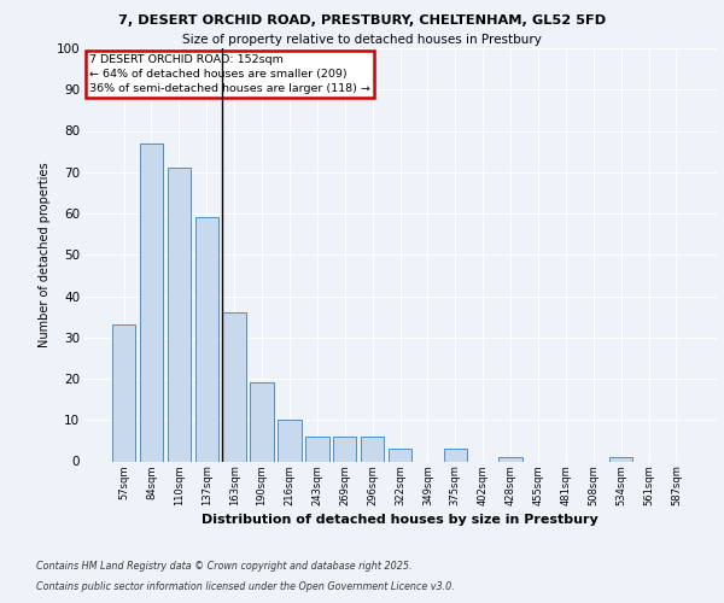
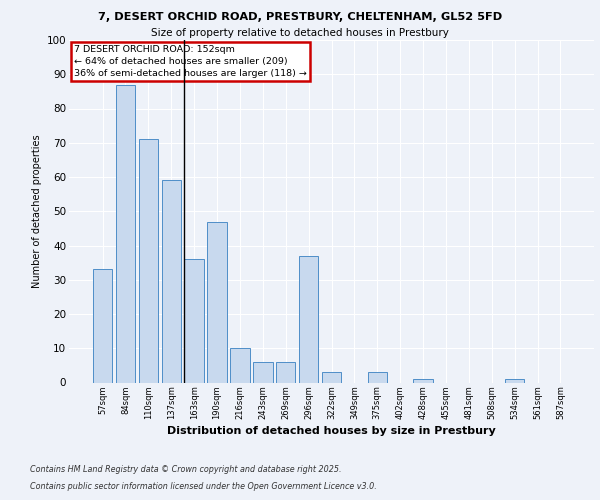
84sqm: 77 -> 87
190sqm: 19 -> 47
296sqm: 6 -> 37
